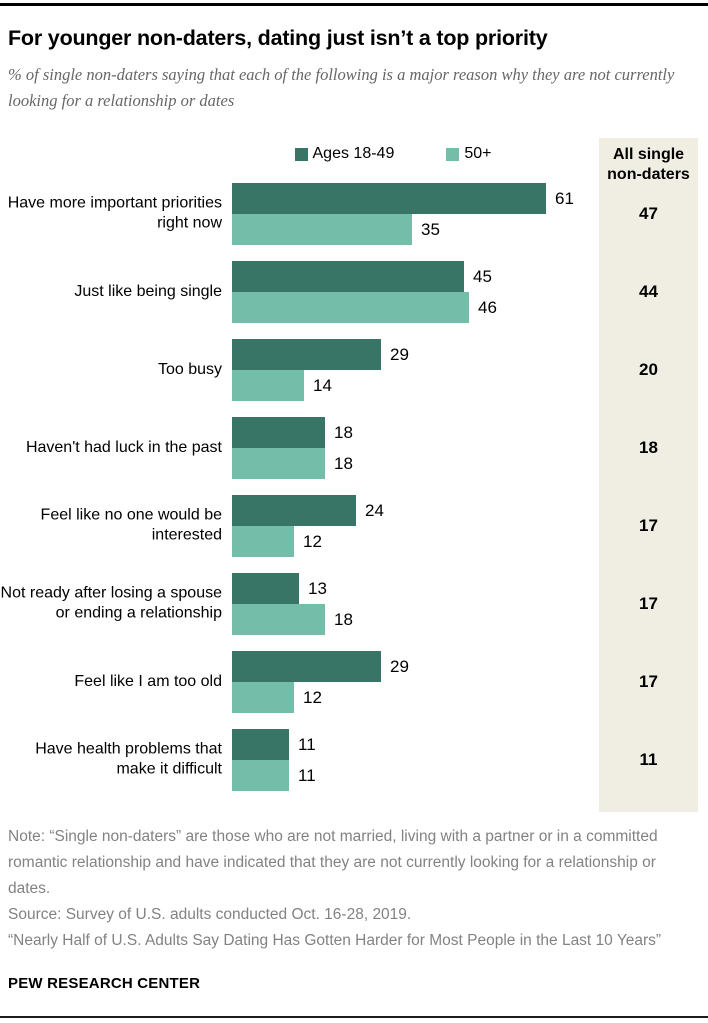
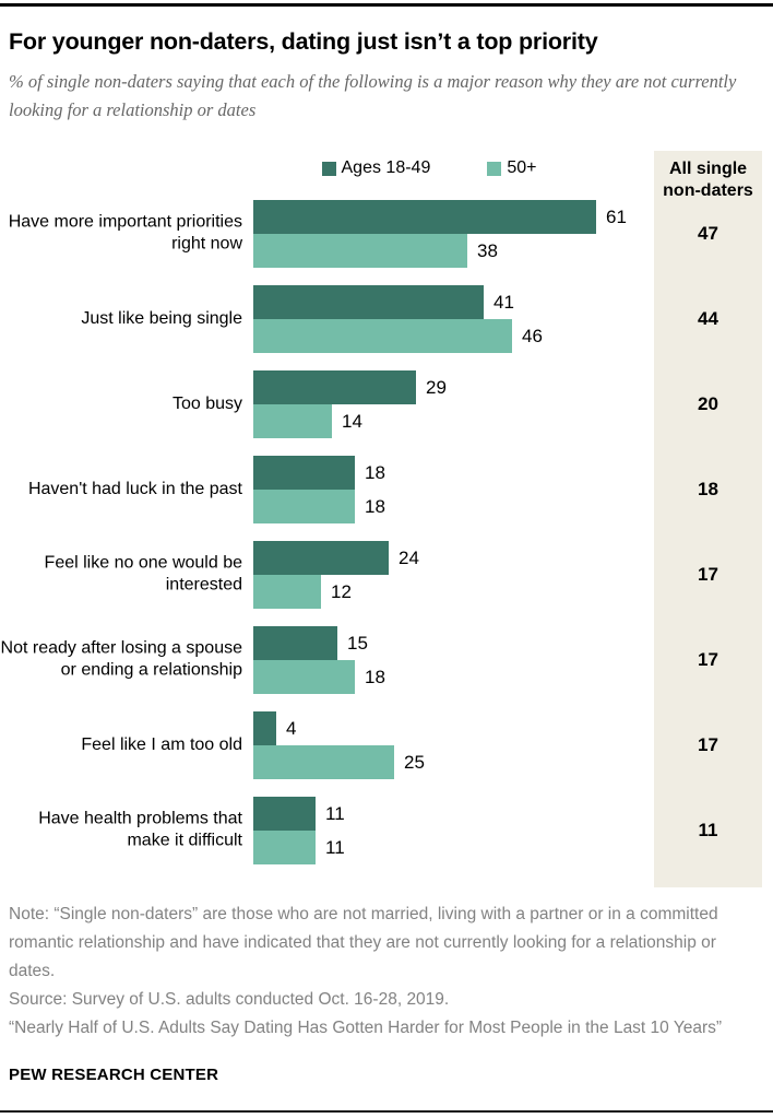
50+/Have more important priorities right now: 35 -> 38
Ages 18-49/Just like being single: 45 -> 41
Ages 18-49/Not ready after losing a spouse or ending a relationship: 13 -> 15
Ages 18-49/Feel like I am too old: 29 -> 4
50+/Feel like I am too old: 12 -> 25
